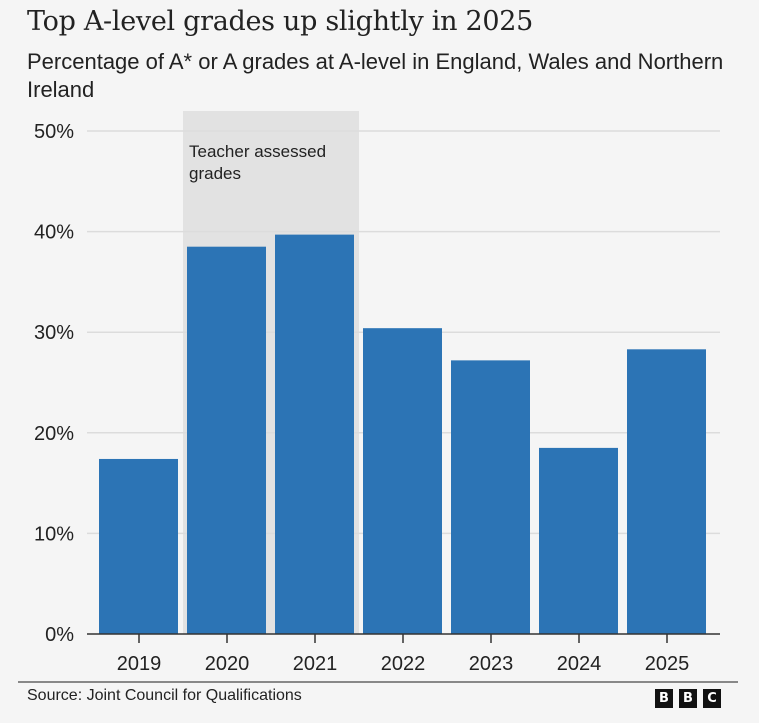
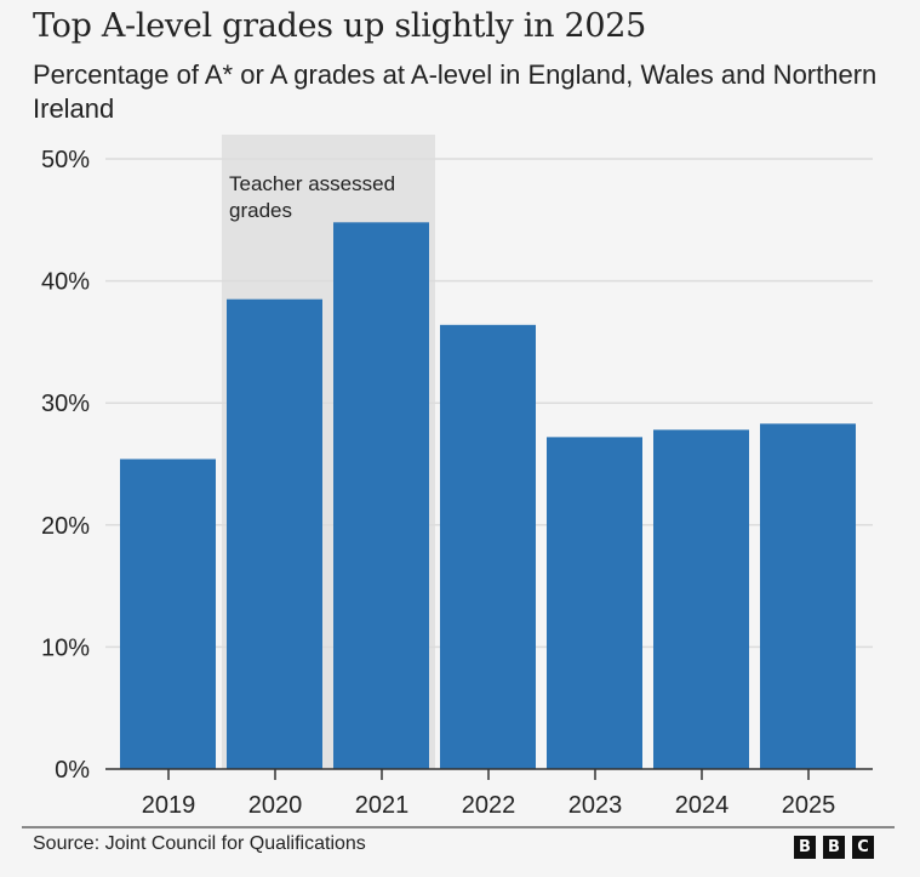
2019: 17.4% -> 25.4%
2021: 39.7% -> 44.8%
2022: 30.4% -> 36.4%
2024: 18.5% -> 27.8%
